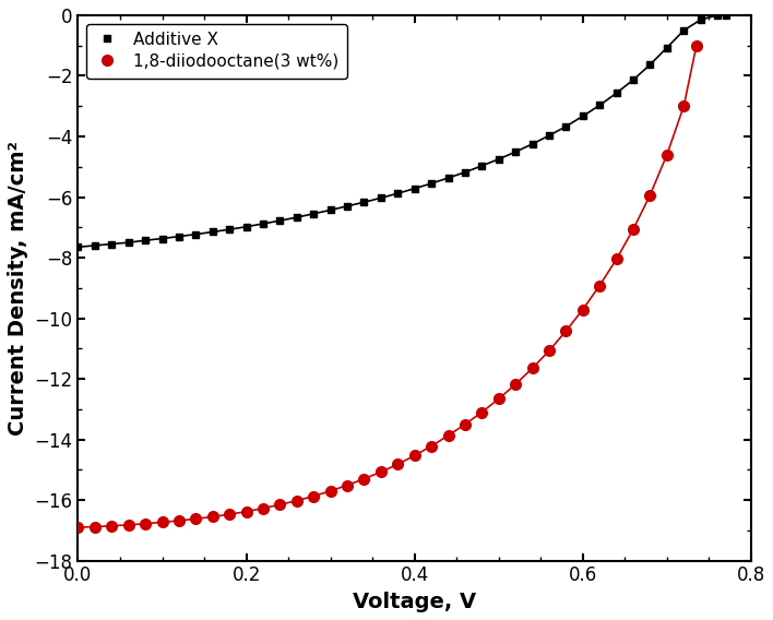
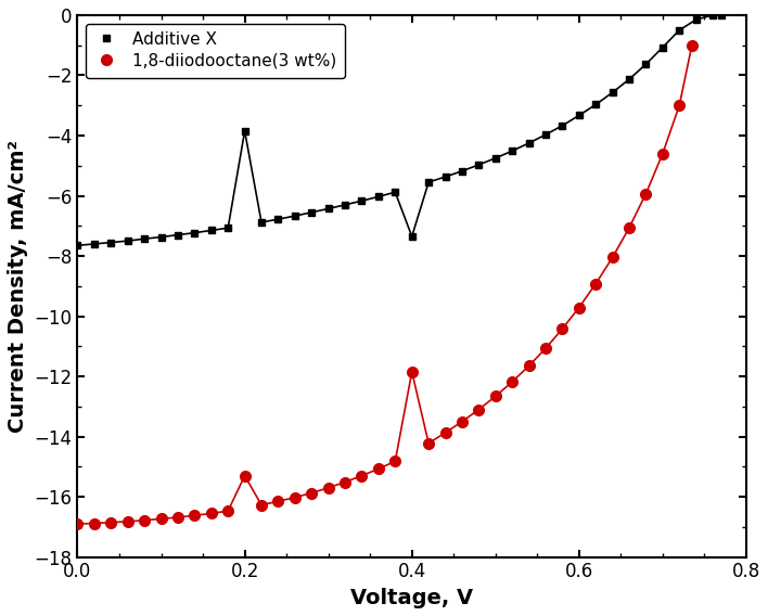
Additive X/0.2: -6.98 -> -3.85
1,8-diiodooctane(3 wt%)/0.2: -16.38 -> -15.30
Additive X/0.4: -5.72 -> -7.35
1,8-diiodooctane(3 wt%)/0.4: -14.53 -> -11.85
